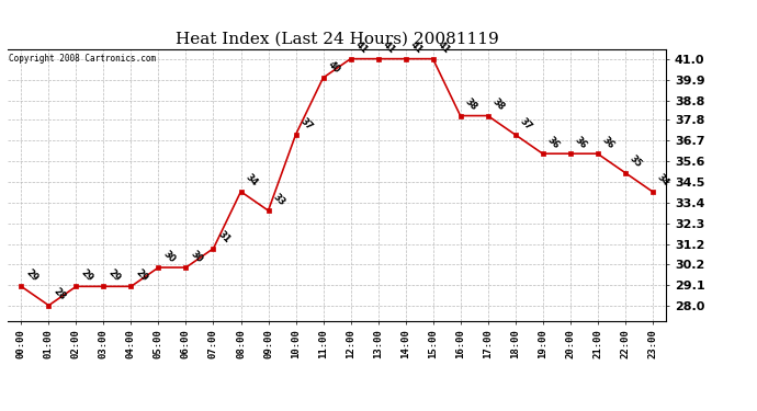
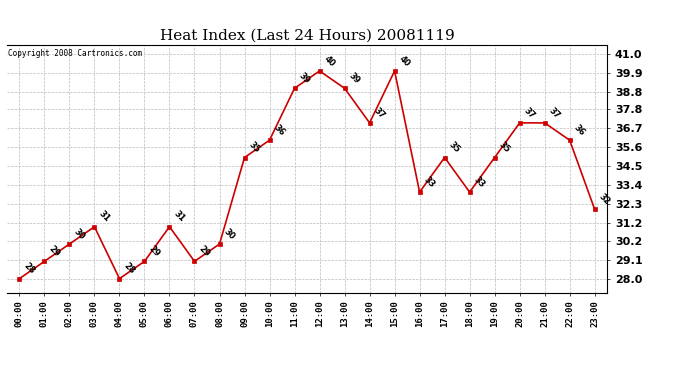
00:00: 29 -> 28
01:00: 28 -> 29
02:00: 29 -> 30
03:00: 29 -> 31
04:00: 29 -> 28
05:00: 30 -> 29
06:00: 30 -> 31
07:00: 31 -> 29
08:00: 34 -> 30
09:00: 33 -> 35
10:00: 37 -> 36
11:00: 40 -> 39
12:00: 41 -> 40
13:00: 41 -> 39
14:00: 41 -> 37
15:00: 41 -> 40
16:00: 38 -> 33
17:00: 38 -> 35
18:00: 37 -> 33
19:00: 36 -> 35
20:00: 36 -> 37
21:00: 36 -> 37
22:00: 35 -> 36
23:00: 34 -> 32
